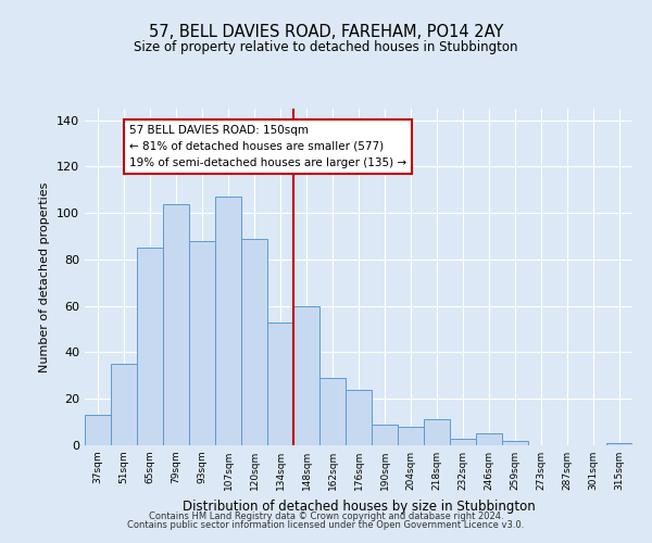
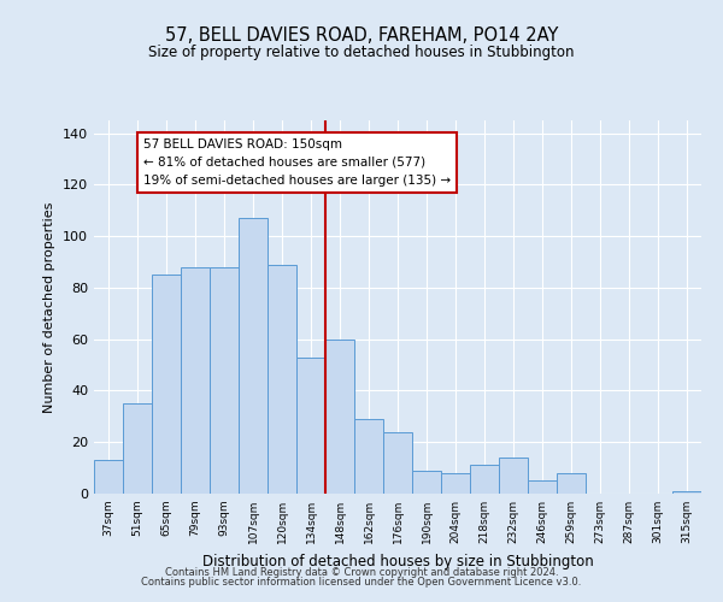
79sqm: 104 -> 88
232sqm: 3 -> 14
259sqm: 2 -> 8
